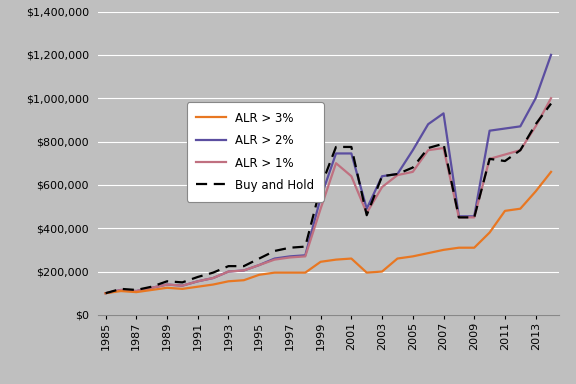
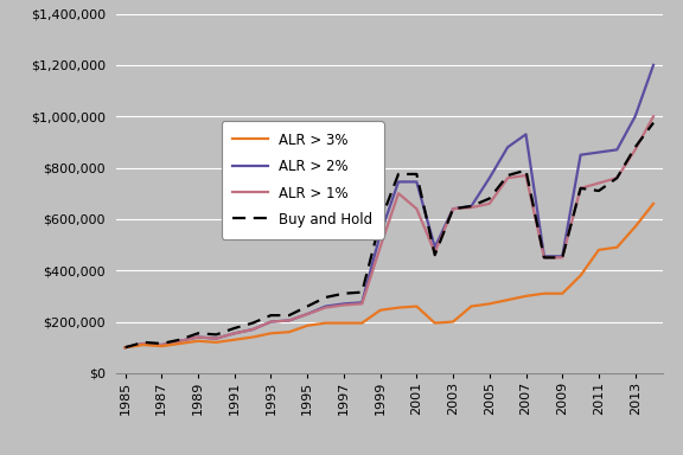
ALR > 1%/2003: $590,000 -> $640,000
